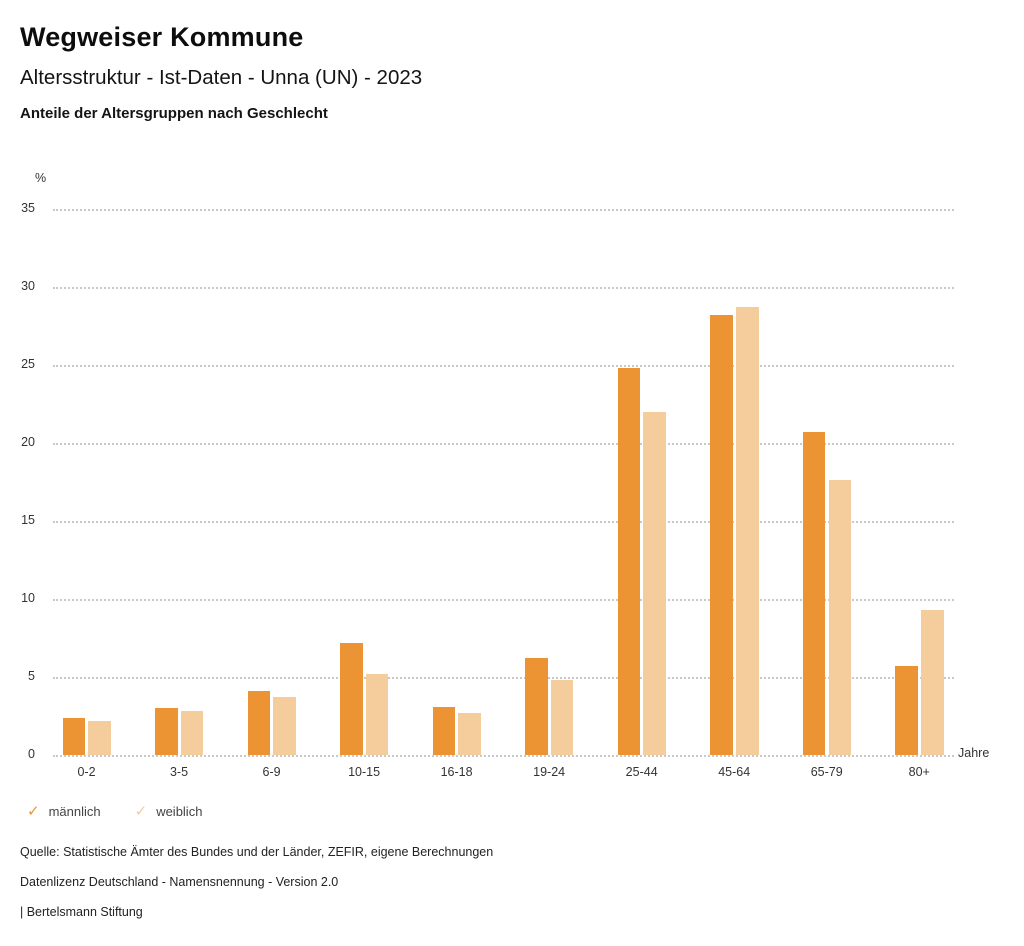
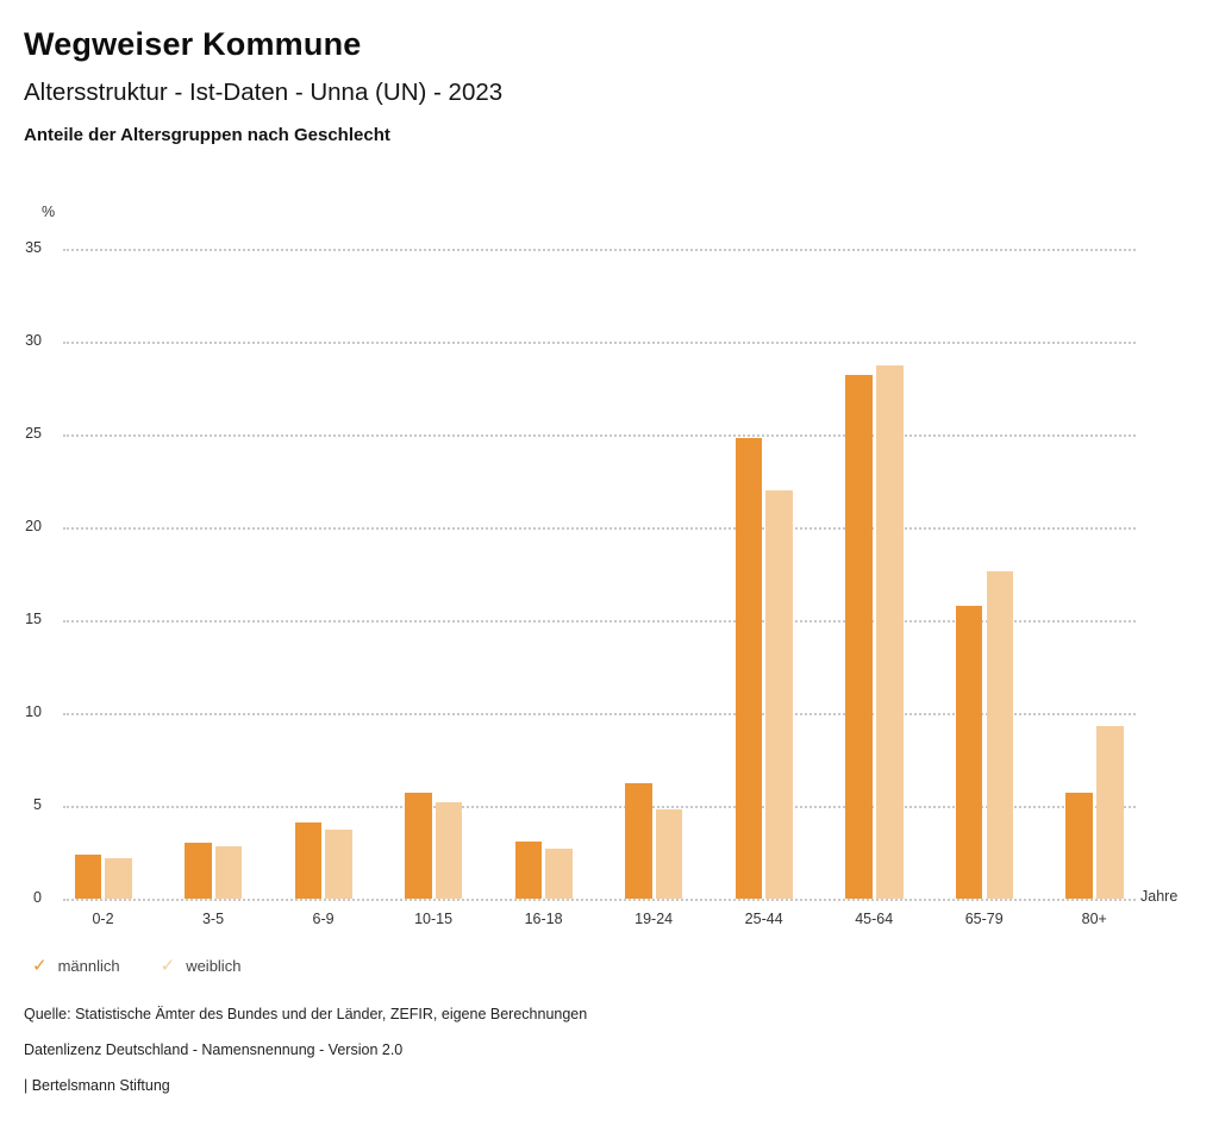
männlich/10-15: 7.2 -> 5.7
männlich/65-79: 20.7 -> 15.8
